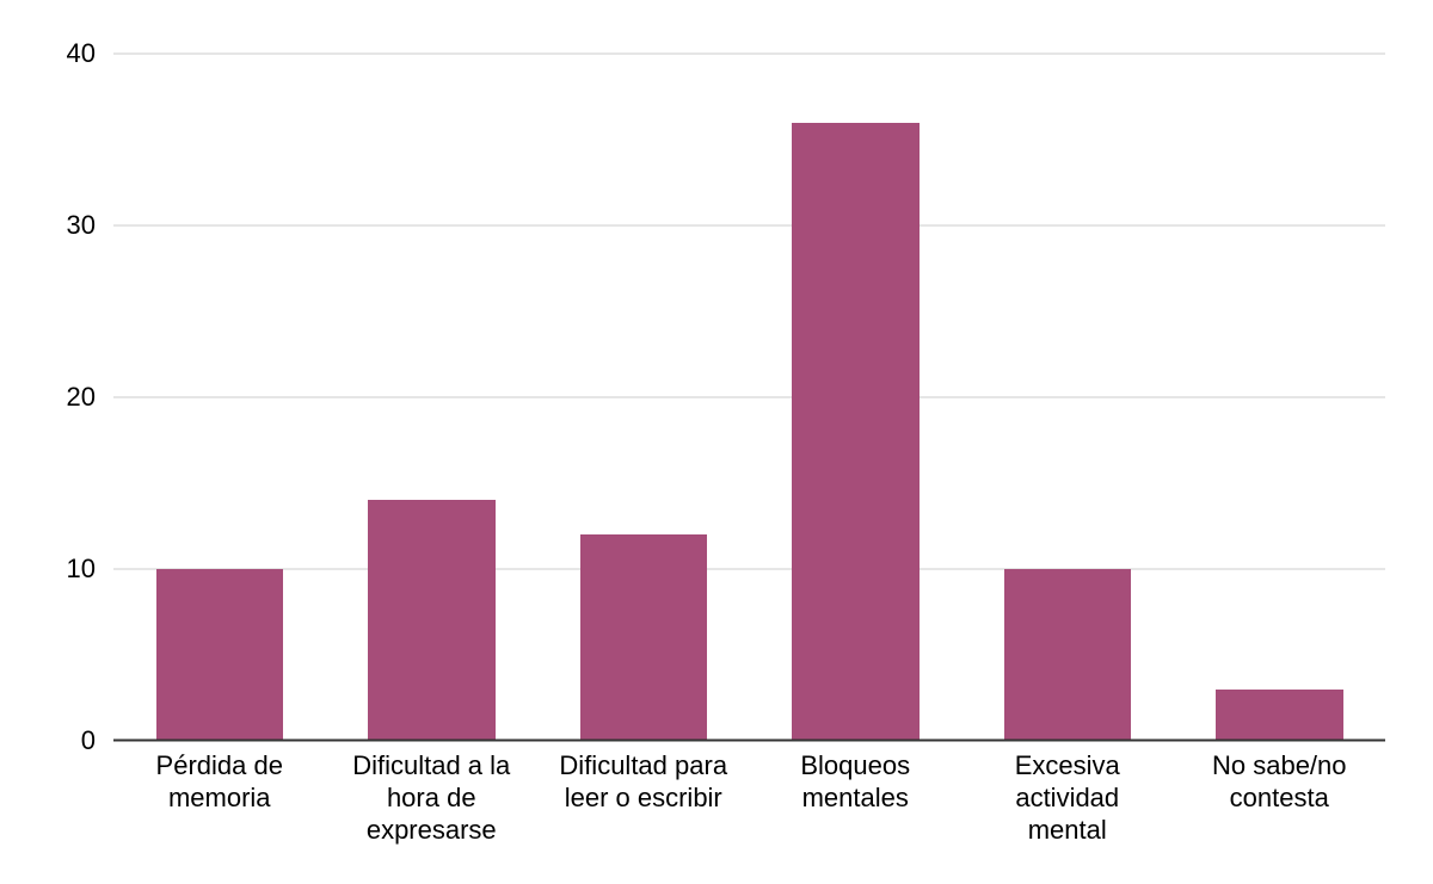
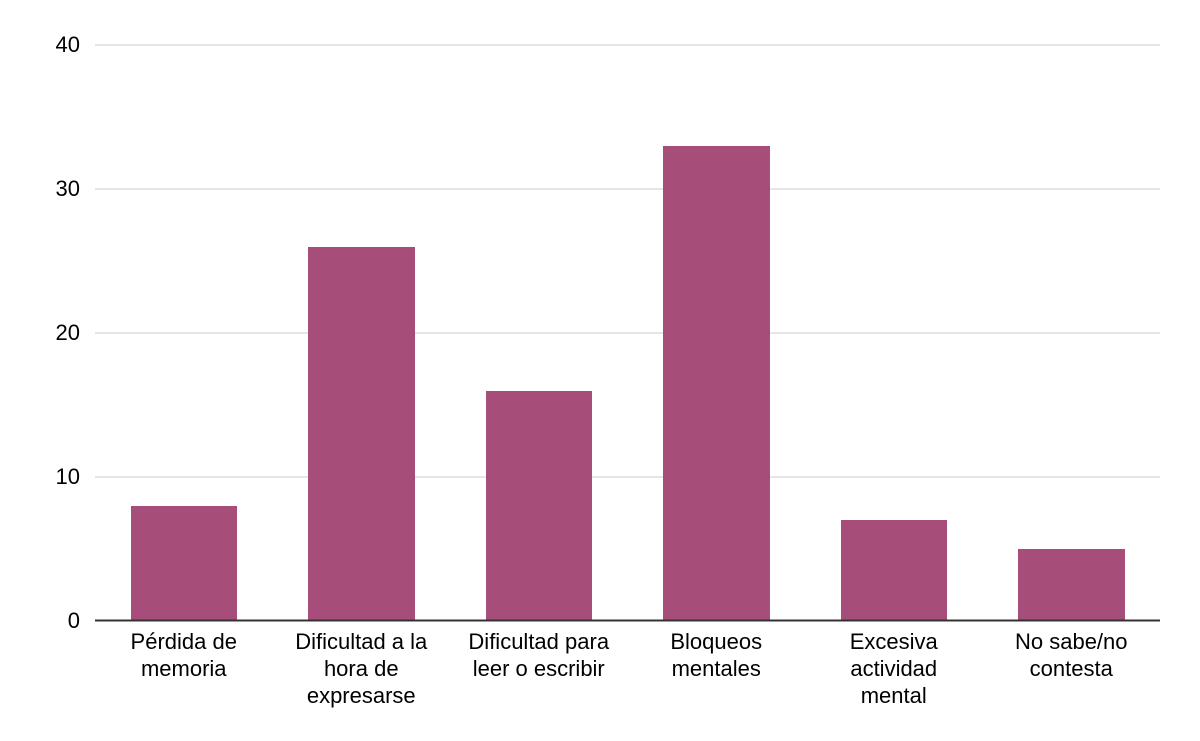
Pérdida de memoria: 10 -> 8
Dificultad a la hora de expresarse: 14 -> 26
Dificultad para leer o escribir: 12 -> 16
Bloqueos mentales: 36 -> 33
Excesiva actividad mental: 10 -> 7
No sabe/no contesta: 3 -> 5
